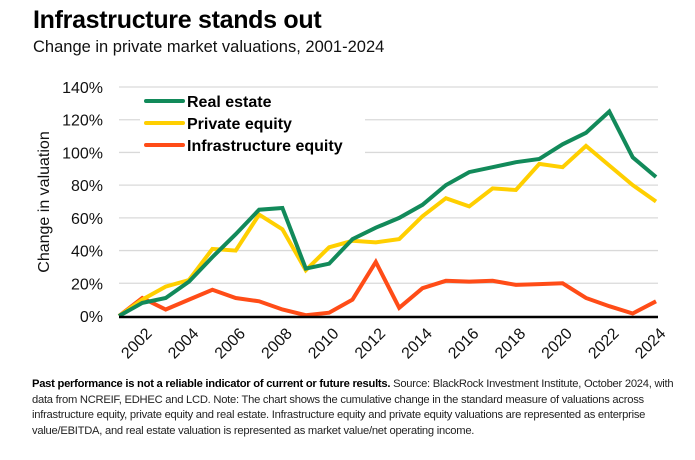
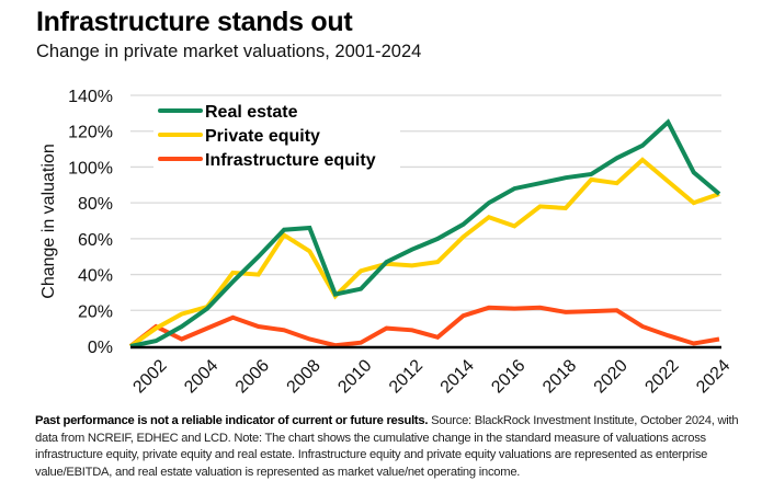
Real estate/2002: 8% -> 3%
Infrastructure equity/2012: 33% -> 9%
Private equity/2024: 70% -> 85%
Infrastructure equity/2024: 9% -> 4%
